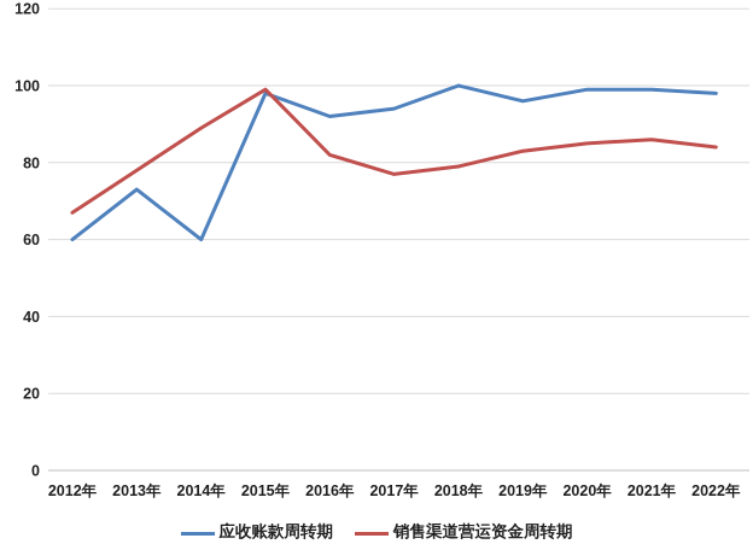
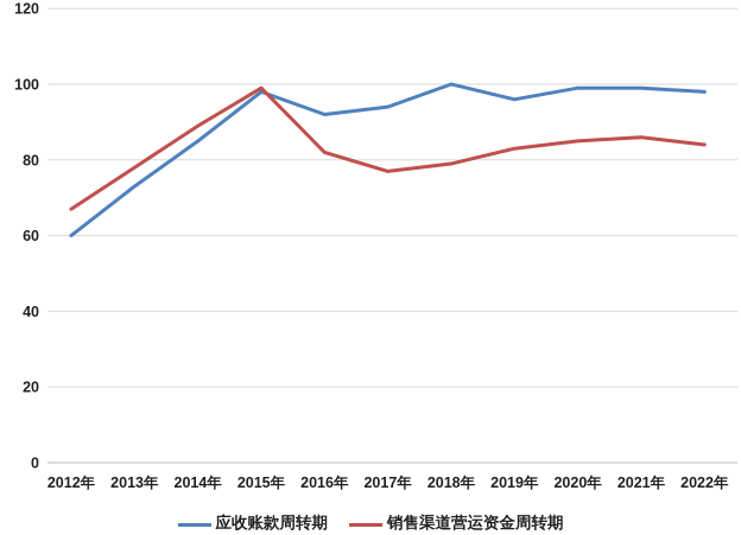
应收账款周转期/2014年: 60 -> 85
